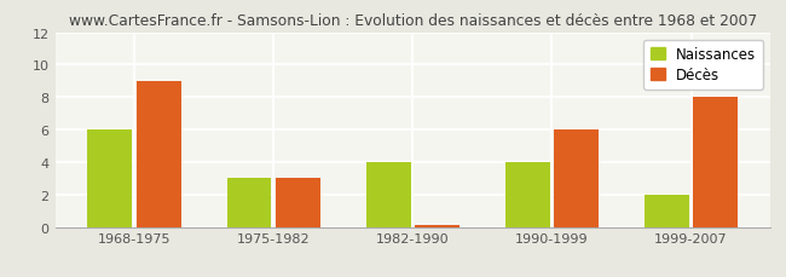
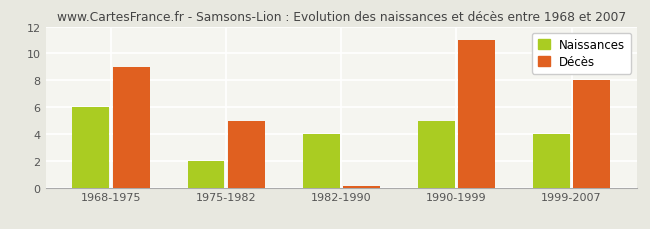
Naissances/1975-1982: 3 -> 2
Décès/1975-1982: 3.0 -> 5.0
Naissances/1990-1999: 4 -> 5
Décès/1990-1999: 6.0 -> 11.0
Naissances/1999-2007: 2 -> 4
